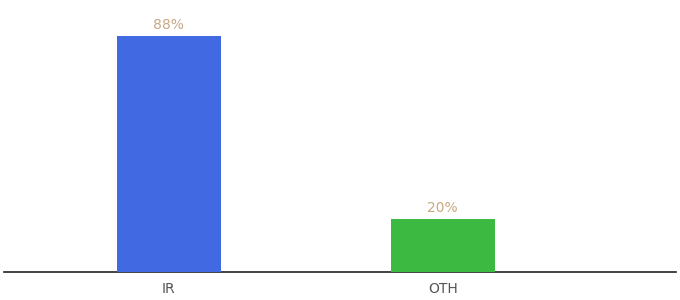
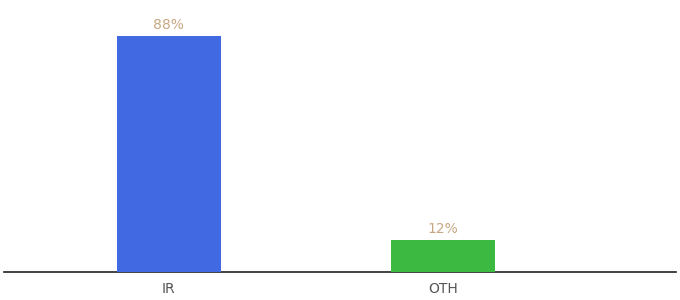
OTH: 20% -> 12%
